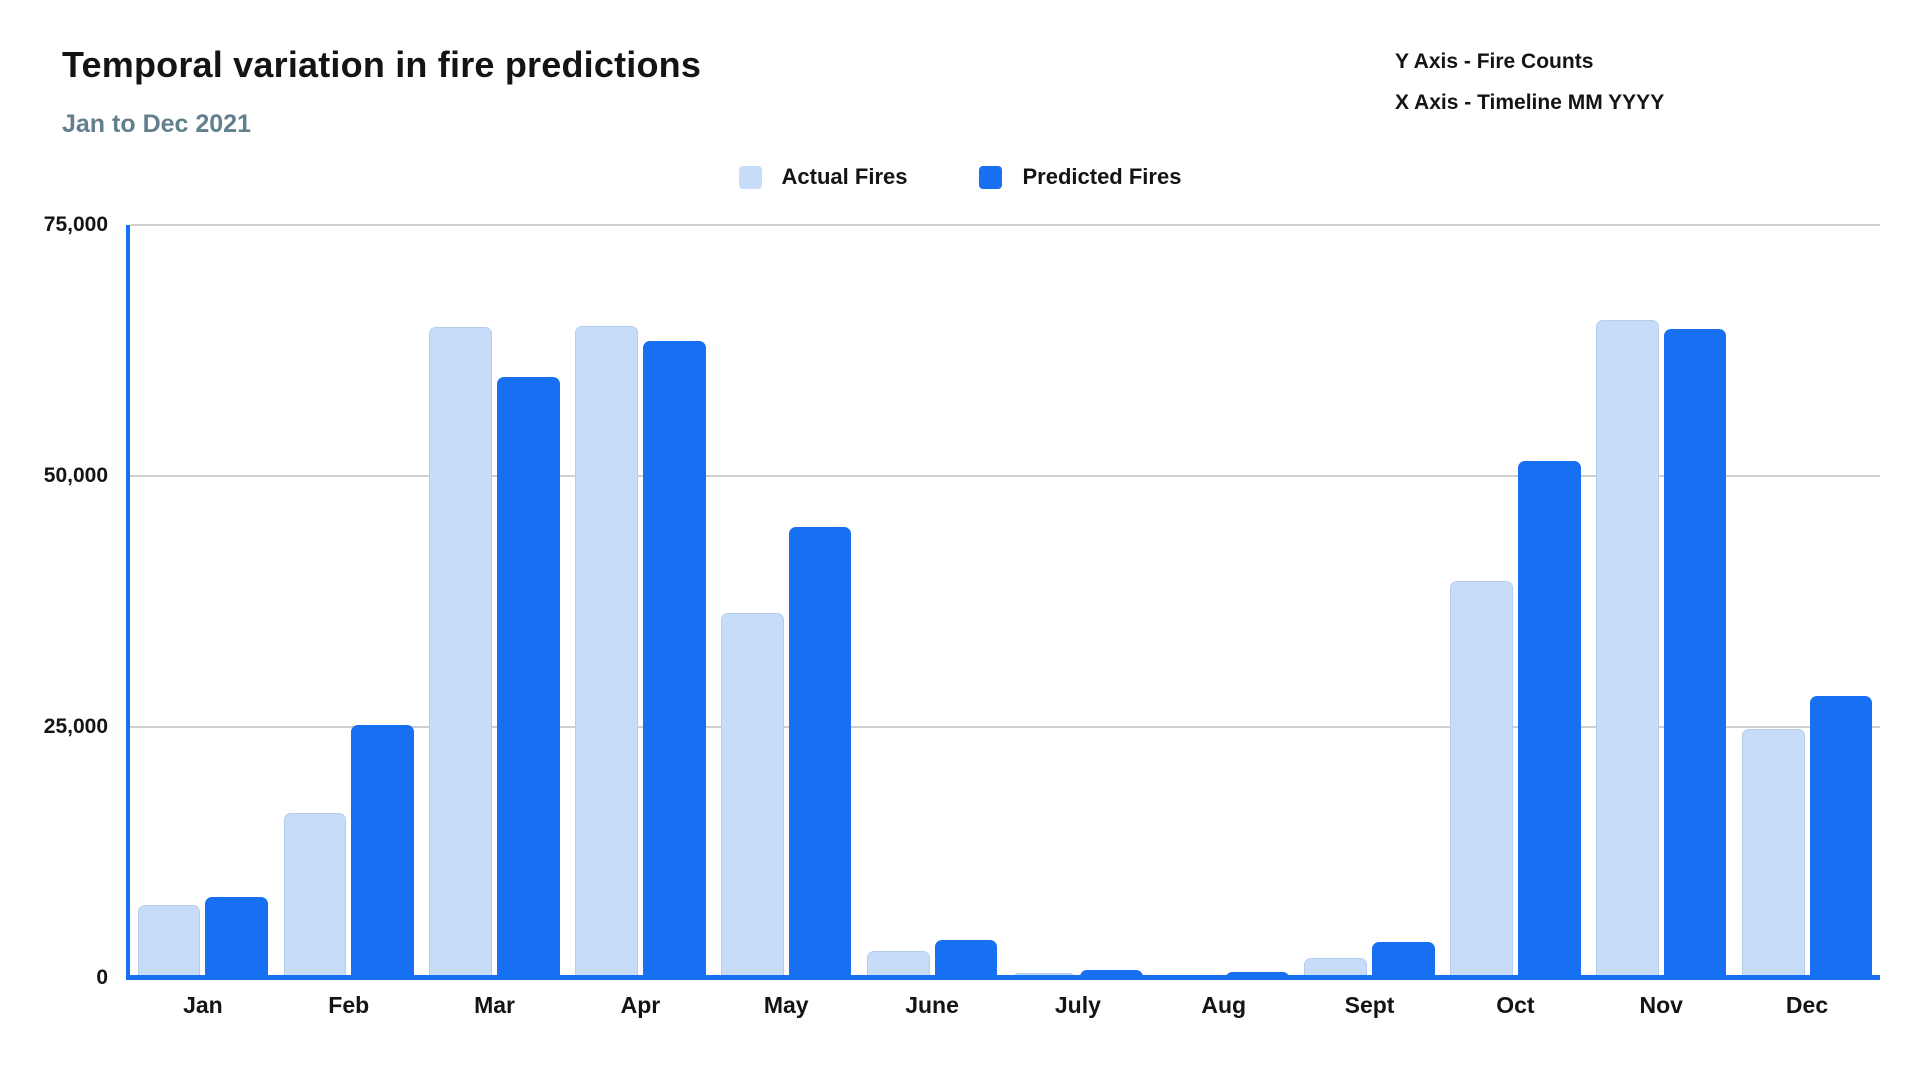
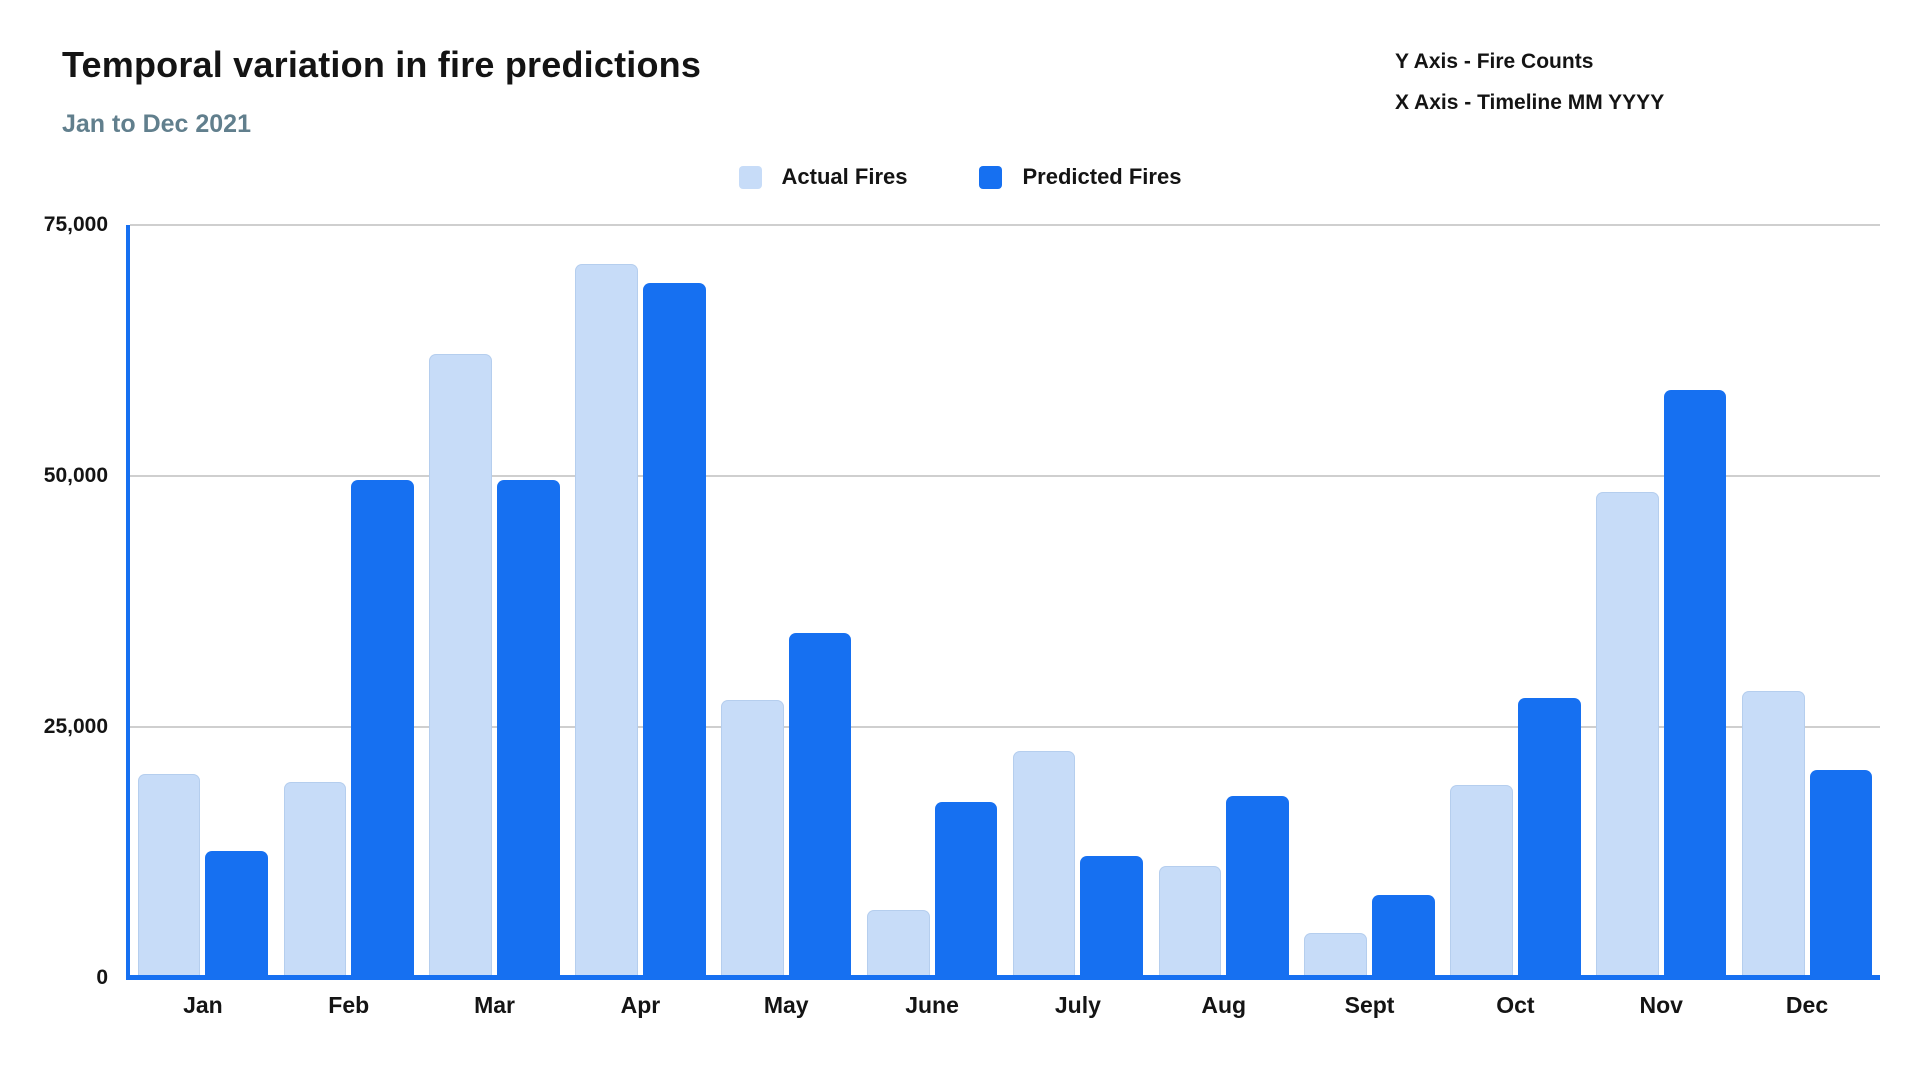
Actual Fires/Jan: 7300 -> 20300
Predicted Fires/Jan: 8100 -> 12700
Actual Fires/Feb: 16400 -> 19500
Predicted Fires/Feb: 25200 -> 49600
Actual Fires/Mar: 64800 -> 62200
Predicted Fires/Mar: 59900 -> 49600
Actual Fires/Apr: 64900 -> 71100
Predicted Fires/Apr: 63400 -> 69200
Actual Fires/May: 36400 -> 27700
Predicted Fires/May: 44900 -> 34400
Actual Fires/June: 2700 -> 6800
Predicted Fires/June: 3800 -> 17500
Actual Fires/July: 500 -> 22600
Predicted Fires/July: 800 -> 12200
Actual Fires/Aug: 200 -> 11200
Predicted Fires/Aug: 600 -> 18100
Actual Fires/Sept: 2000 -> 4500
Predicted Fires/Sept: 3600 -> 8300
Actual Fires/Oct: 39500 -> 19200
Predicted Fires/Oct: 51500 -> 27900
Actual Fires/Nov: 65500 -> 48400
Predicted Fires/Nov: 64600 -> 58600
Actual Fires/Dec: 24800 -> 28600
Predicted Fires/Dec: 28100 -> 20700
